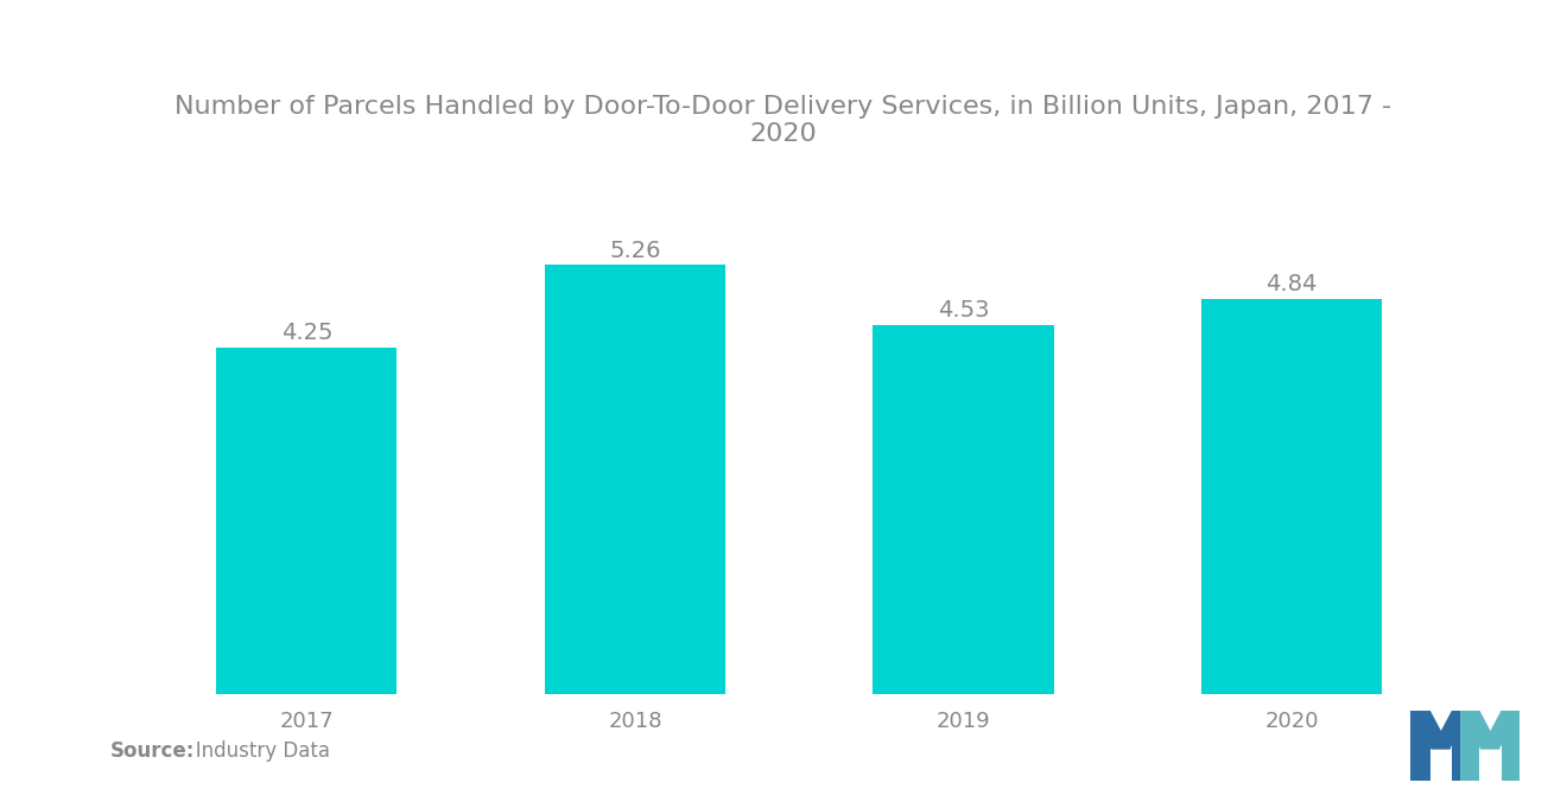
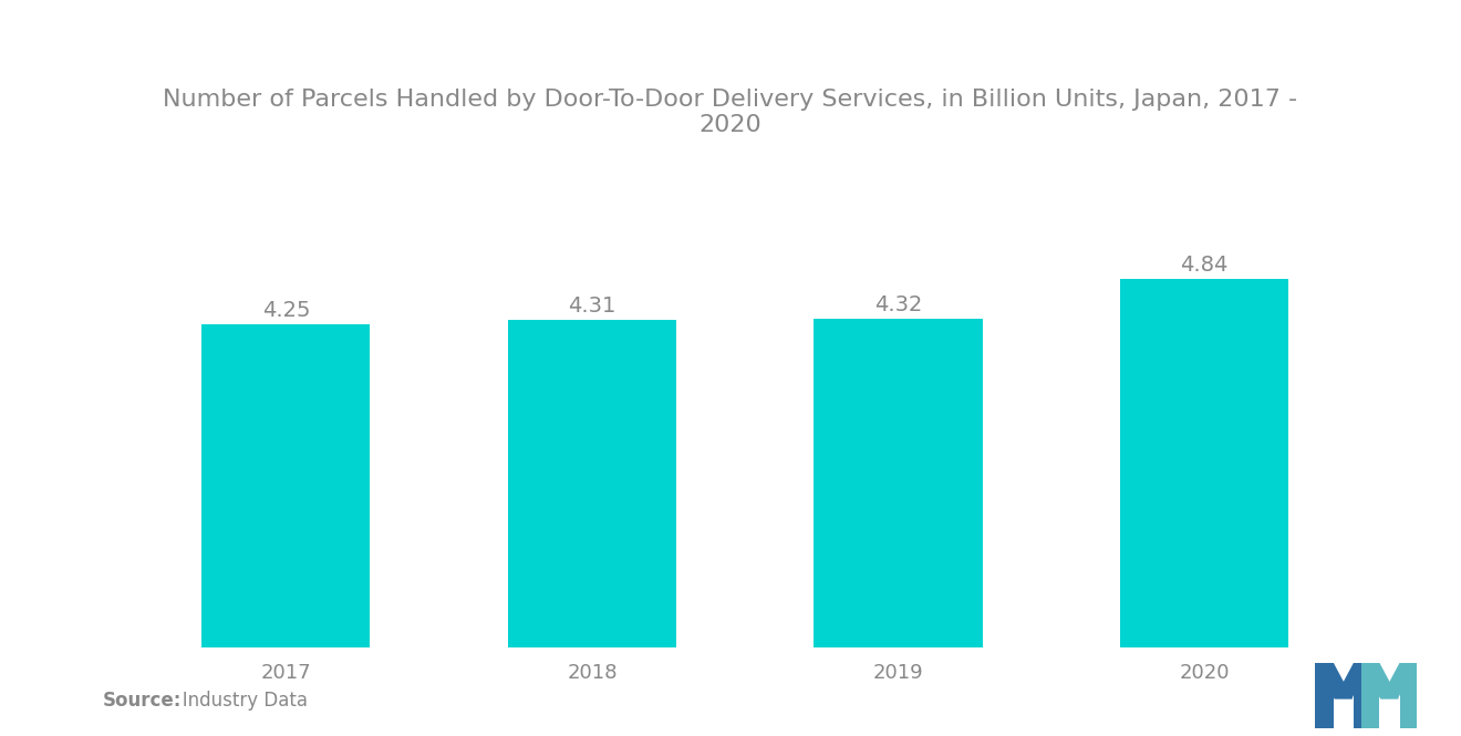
2018: 5.26 -> 4.31
2019: 4.53 -> 4.32
